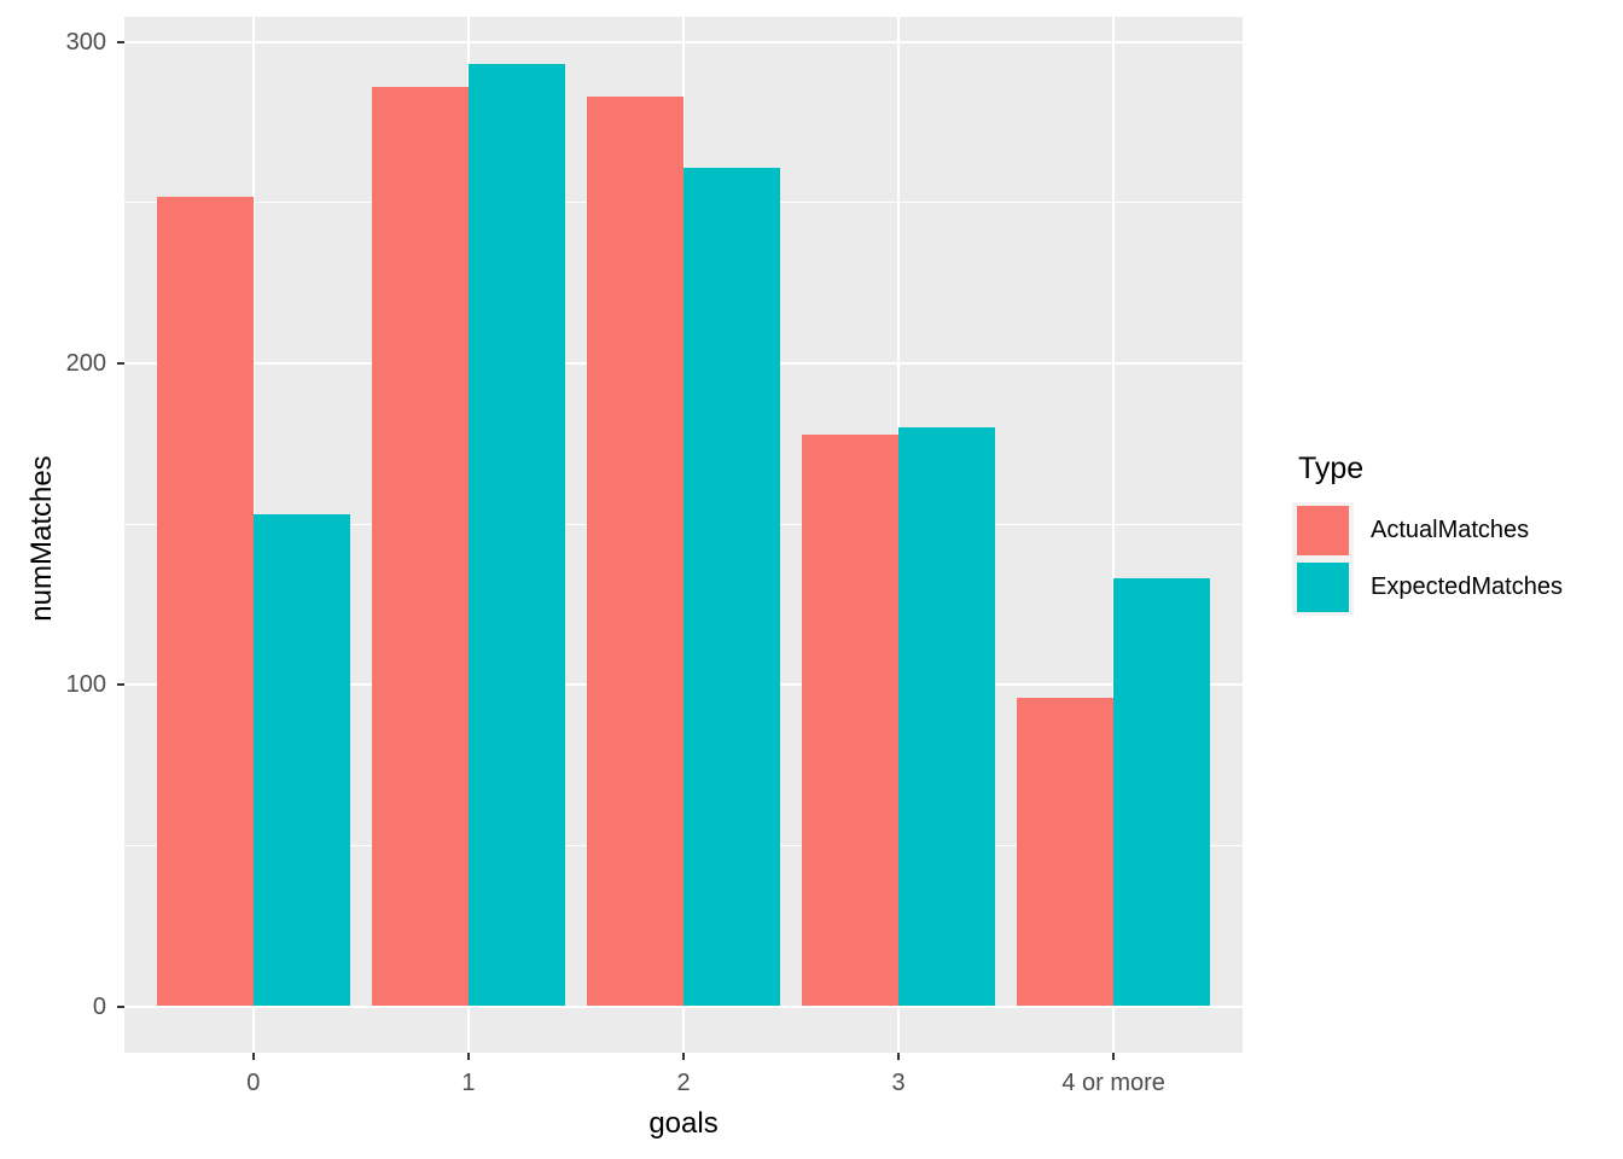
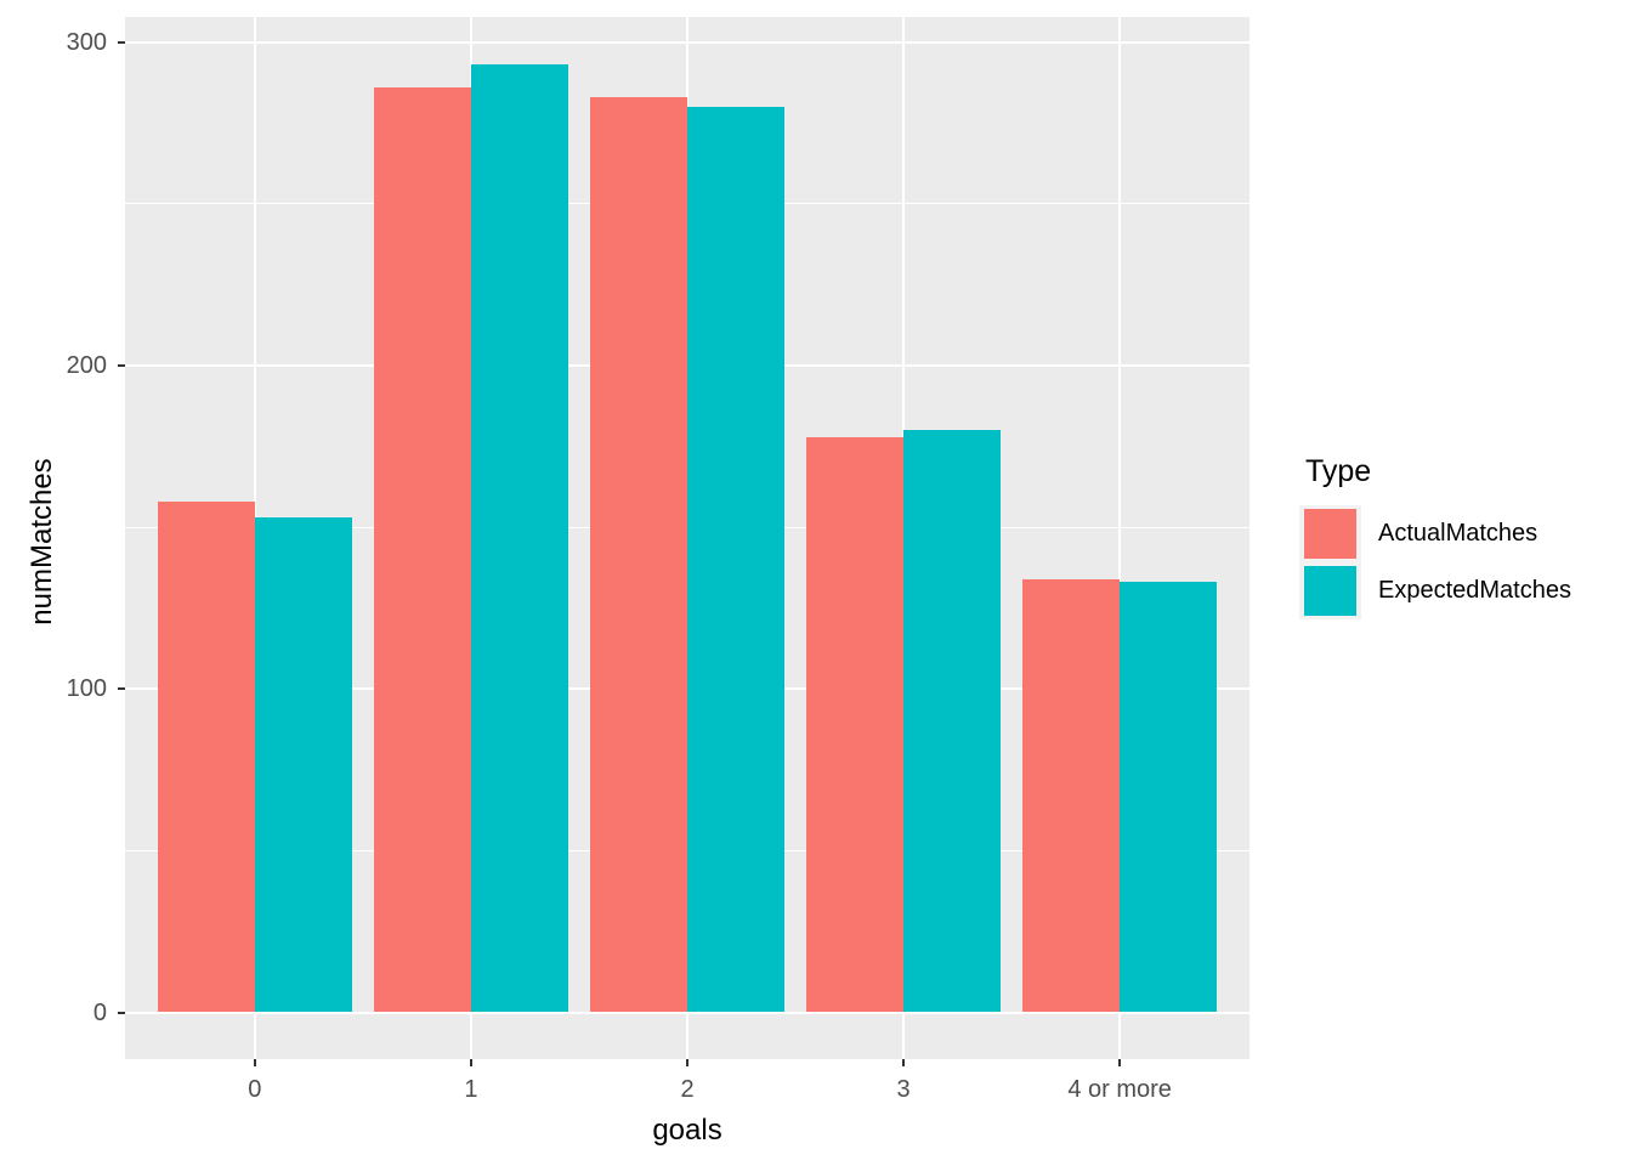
ActualMatches/0: 252 -> 158
ExpectedMatches/2: 261 -> 280
ActualMatches/4 or more: 96 -> 134
